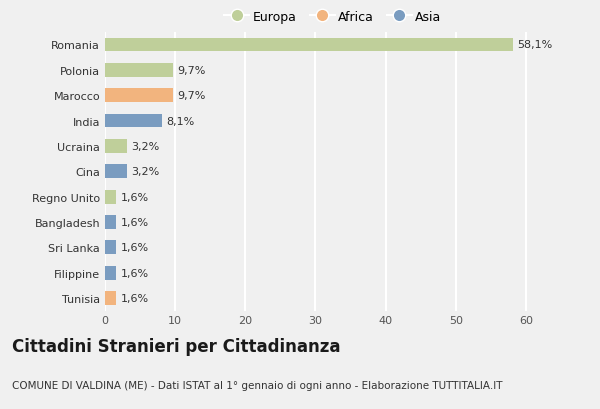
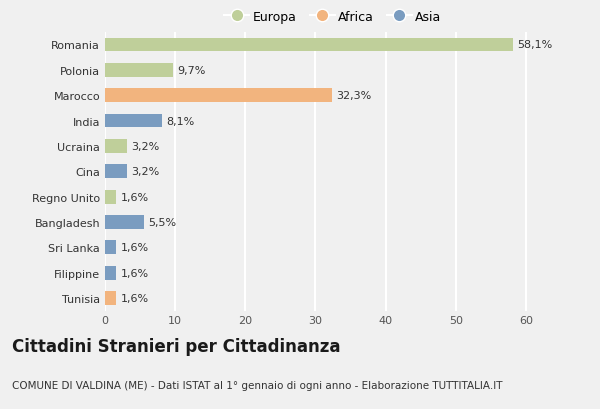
Marocco: 9,7% -> 32,3%
Bangladesh: 1,6% -> 5,5%
